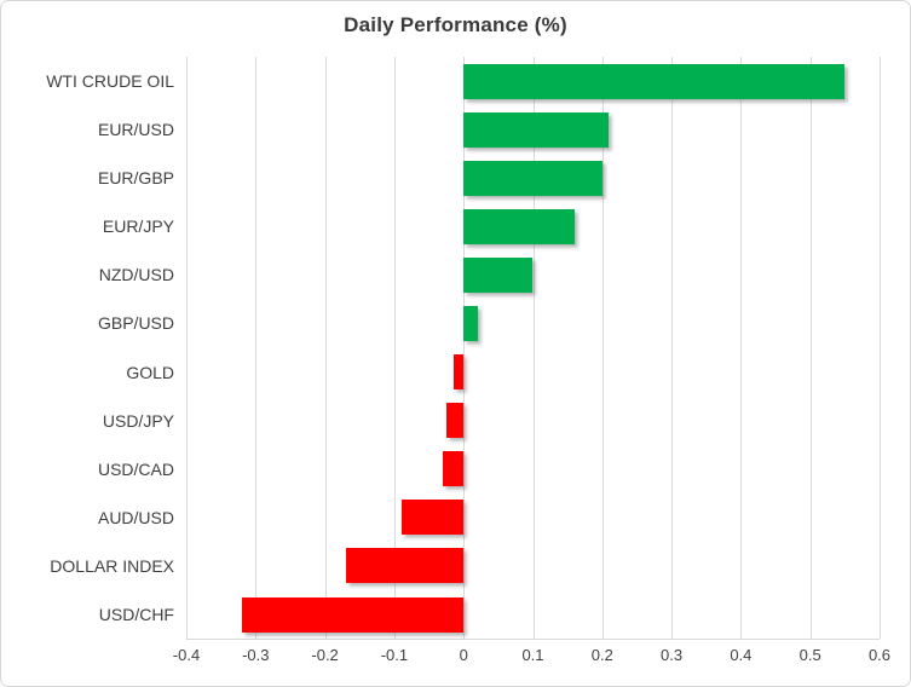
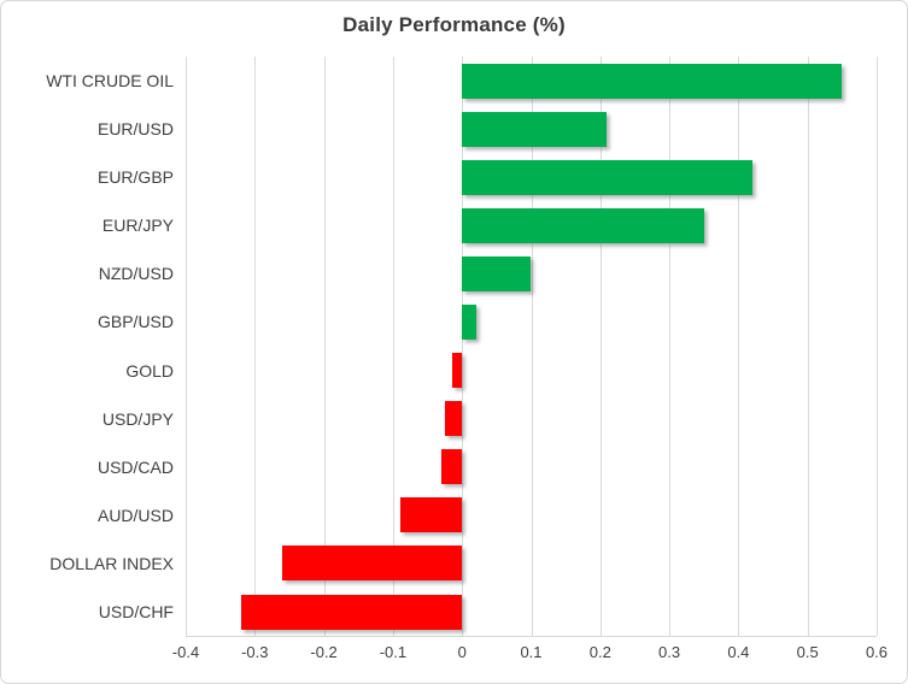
EUR/GBP: 0.20 -> 0.42
EUR/JPY: 0.16 -> 0.35
DOLLAR INDEX: -0.17 -> -0.26
